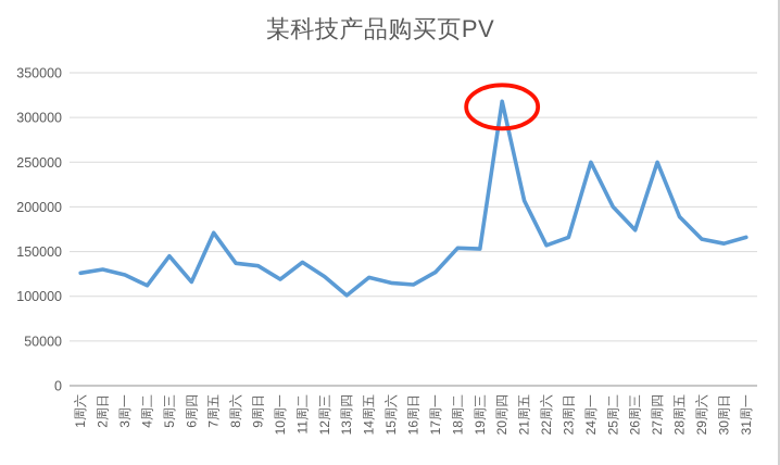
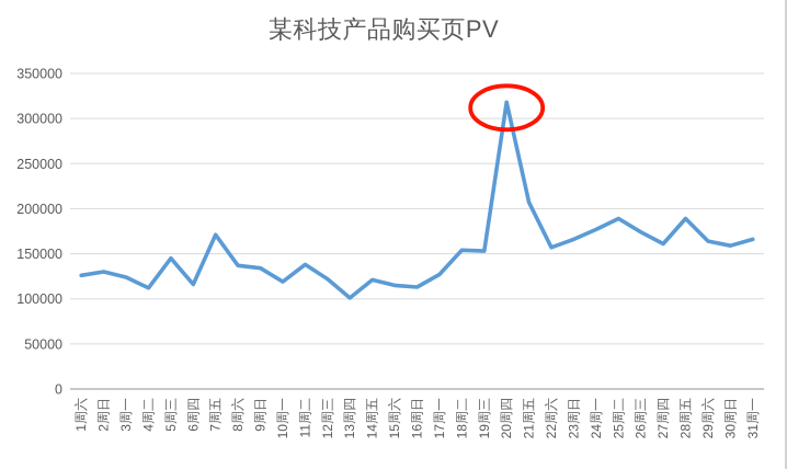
24周一: 250000 -> 180000
25周二: 200000 -> 190000
27周四: 250000 -> 160000
